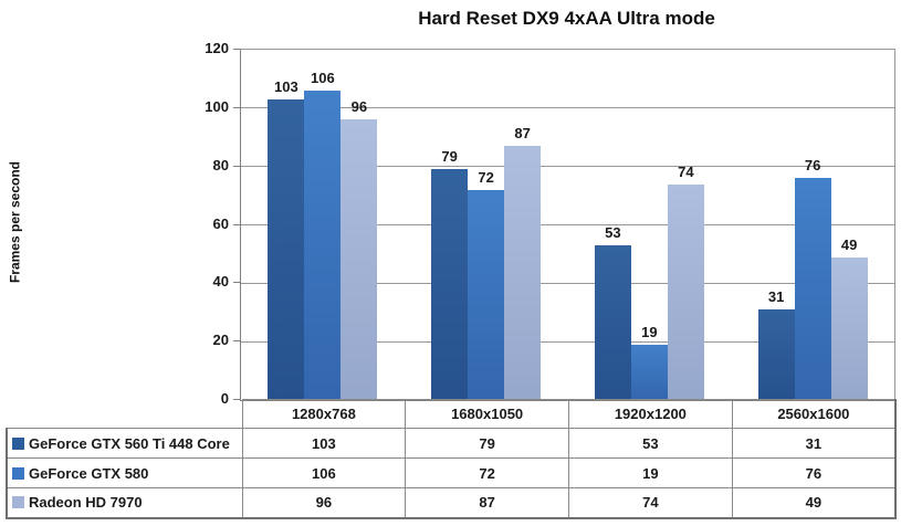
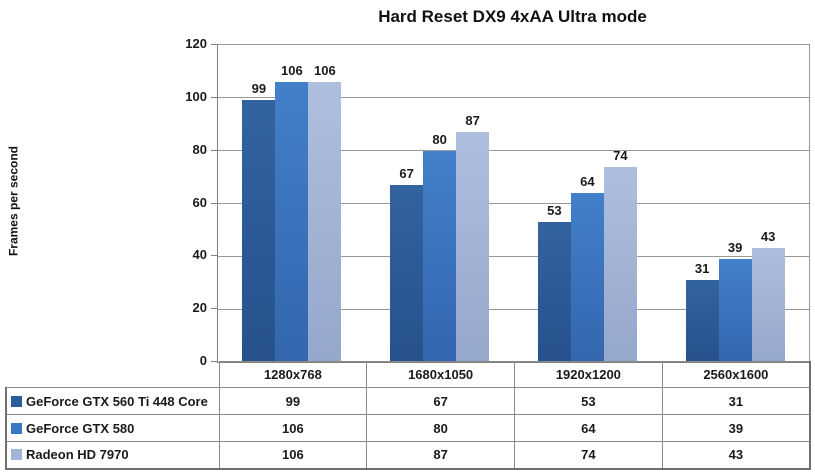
GeForce GTX 560 Ti 448 Core/1280x768: 103 -> 99
Radeon HD 7970/1280x768: 96 -> 106
GeForce GTX 560 Ti 448 Core/1680x1050: 79 -> 67
GeForce GTX 580/1680x1050: 72 -> 80
GeForce GTX 580/1920x1200: 19 -> 64
GeForce GTX 580/2560x1600: 76 -> 39
Radeon HD 7970/2560x1600: 49 -> 43
